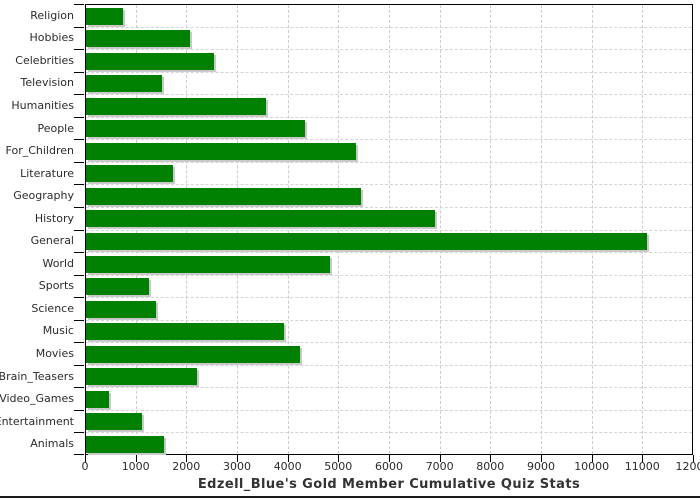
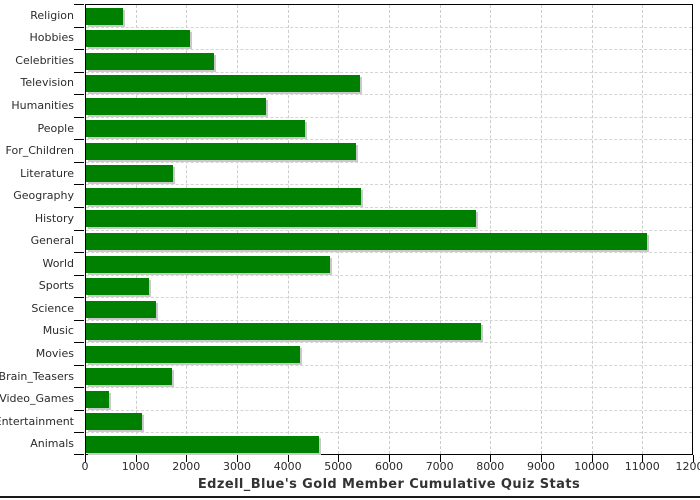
Television: 1500 -> 5400
History: 6900 -> 7700
Music: 3900 -> 7800
Brain_Teasers: 2200 -> 1700
Animals: 1500 -> 4600
